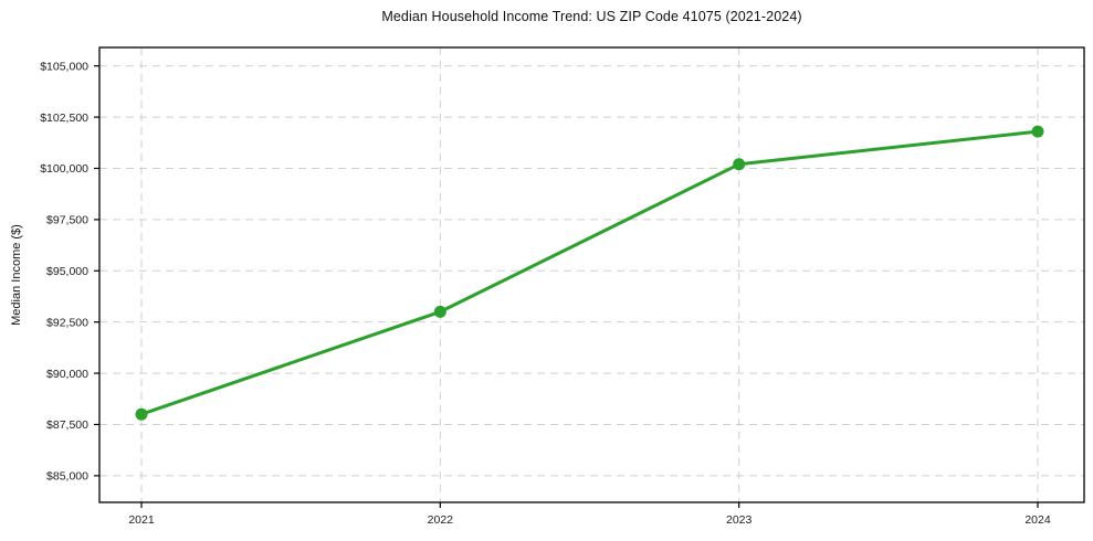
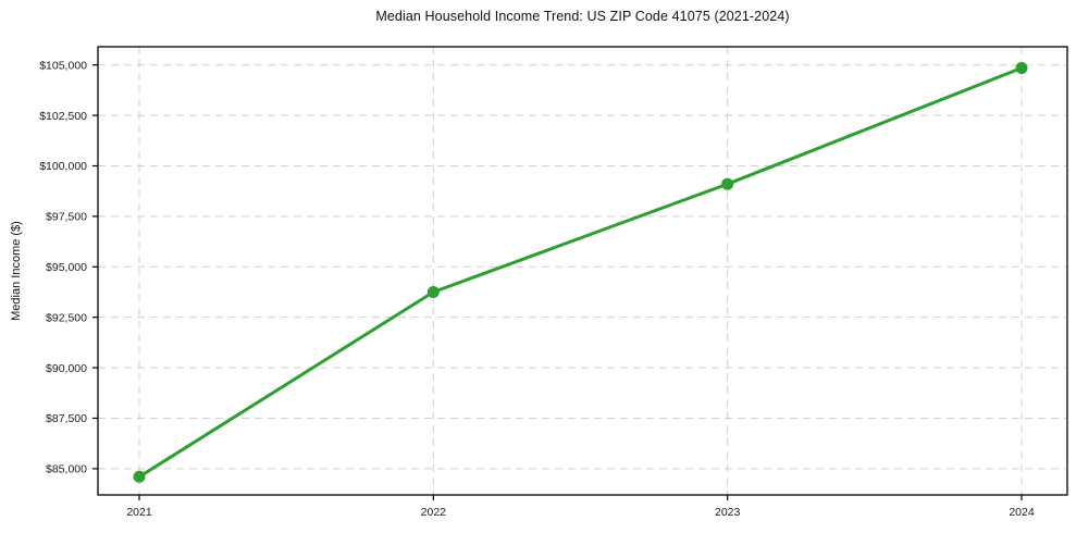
2021: $88000 -> $84600
2022: $93000 -> $93800
2023: $100200 -> $99100
2024: $101800 -> $104800
